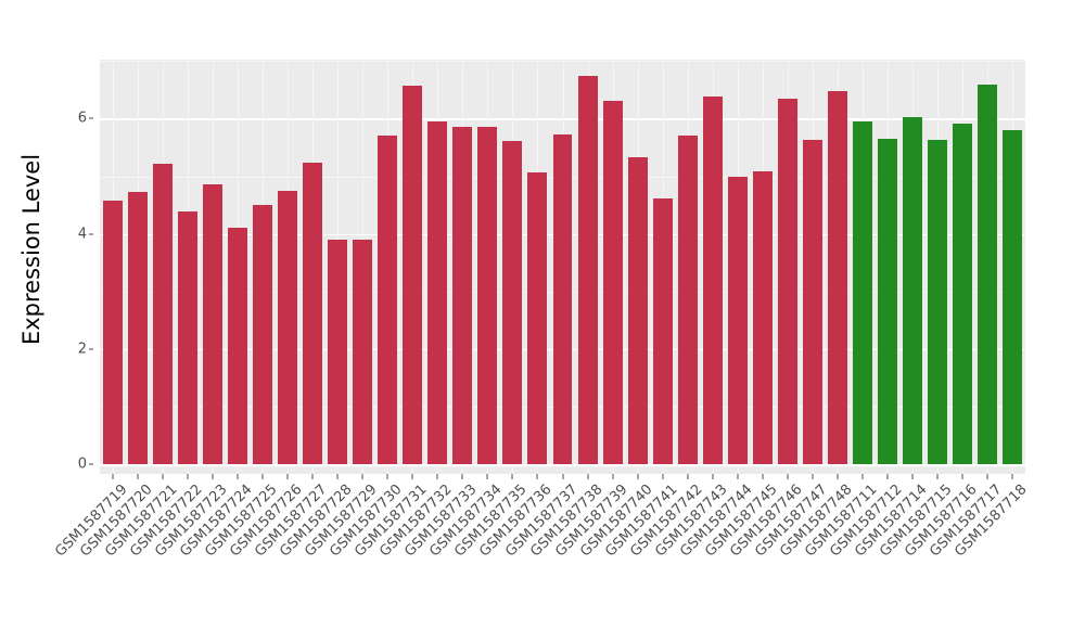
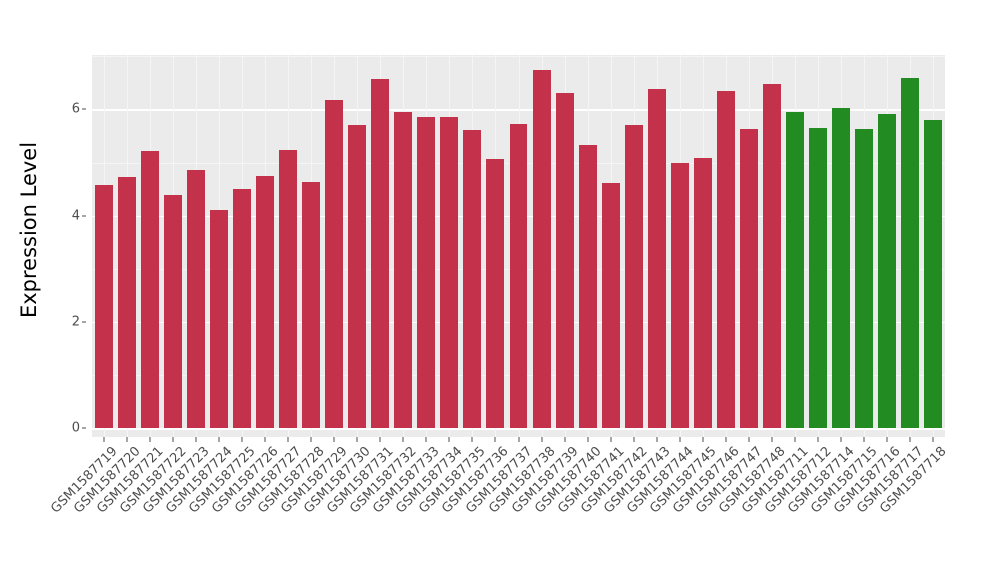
GSM1587728: 3.9 -> 4.6
GSM1587729: 3.9 -> 6.2
